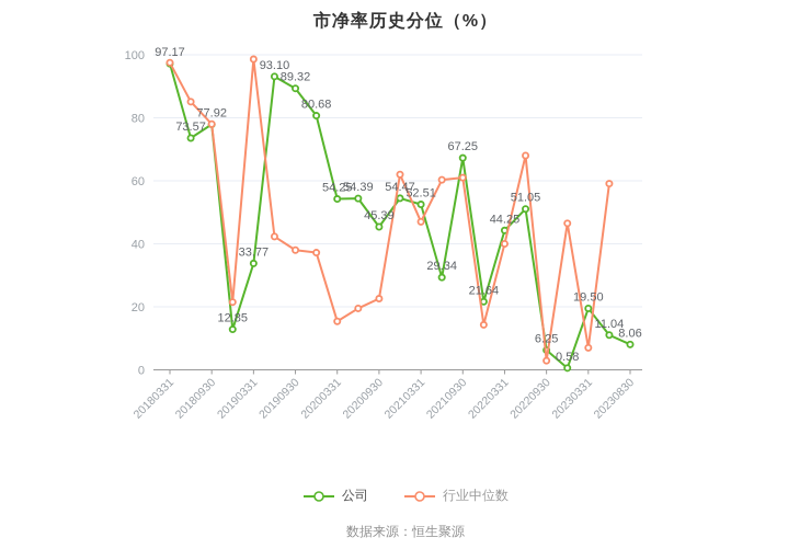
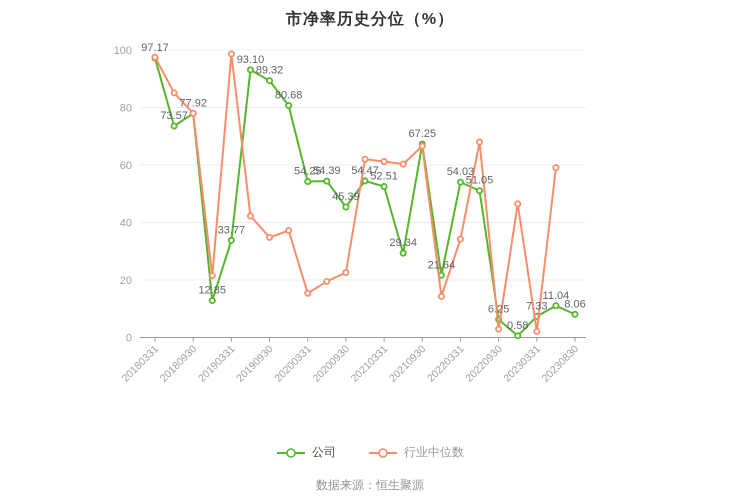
行业中位数/20190930: 38 -> 35
行业中位数/20210331: 47 -> 61
行业中位数/20210930: 61 -> 67
公司/20220331: 44.25 -> 54.03
行业中位数/20220331: 40 -> 34
公司/20230331: 19.50 -> 7.33
行业中位数/20230331: 7 -> 2
